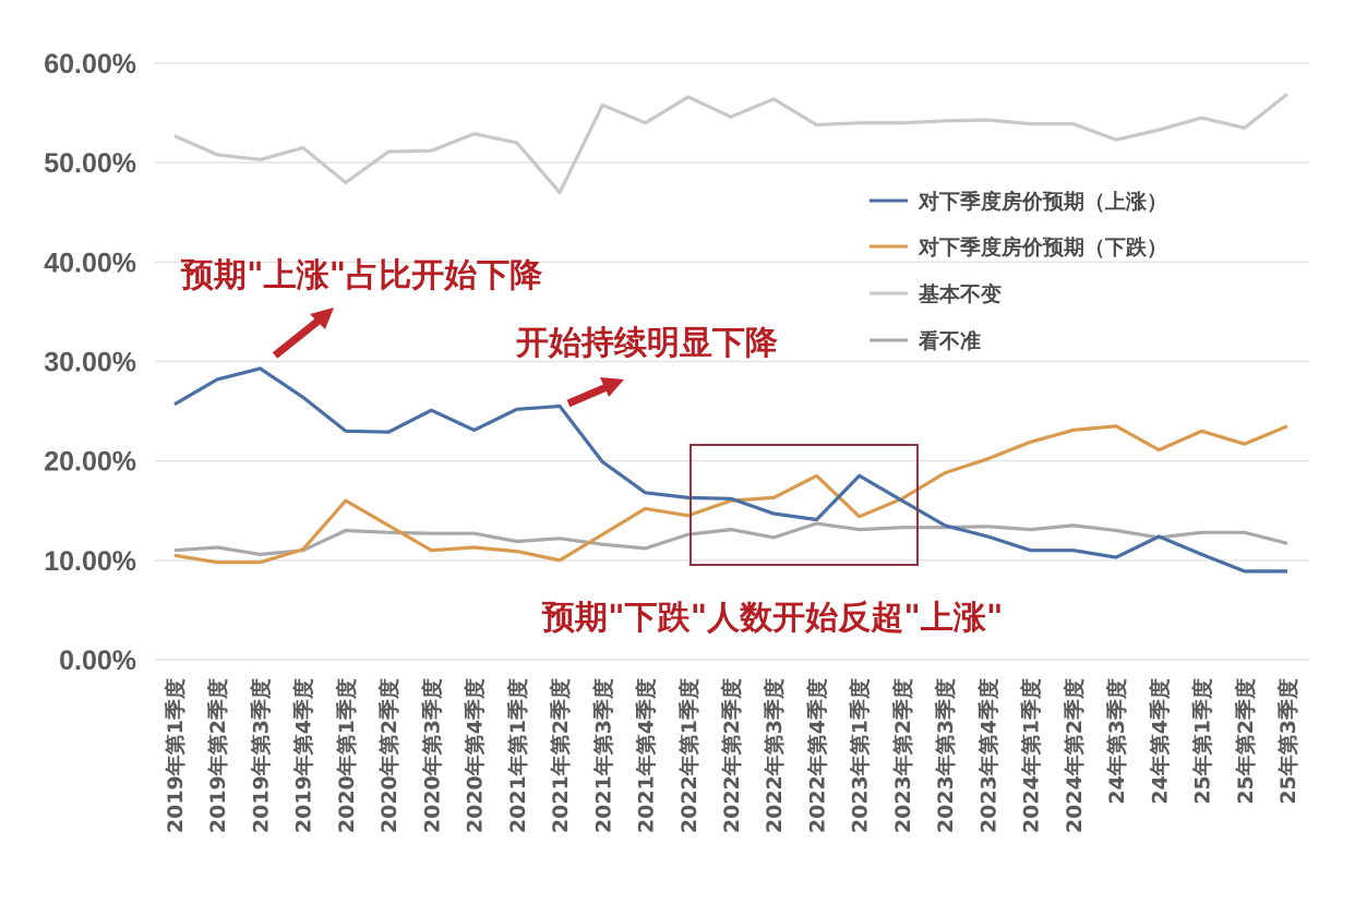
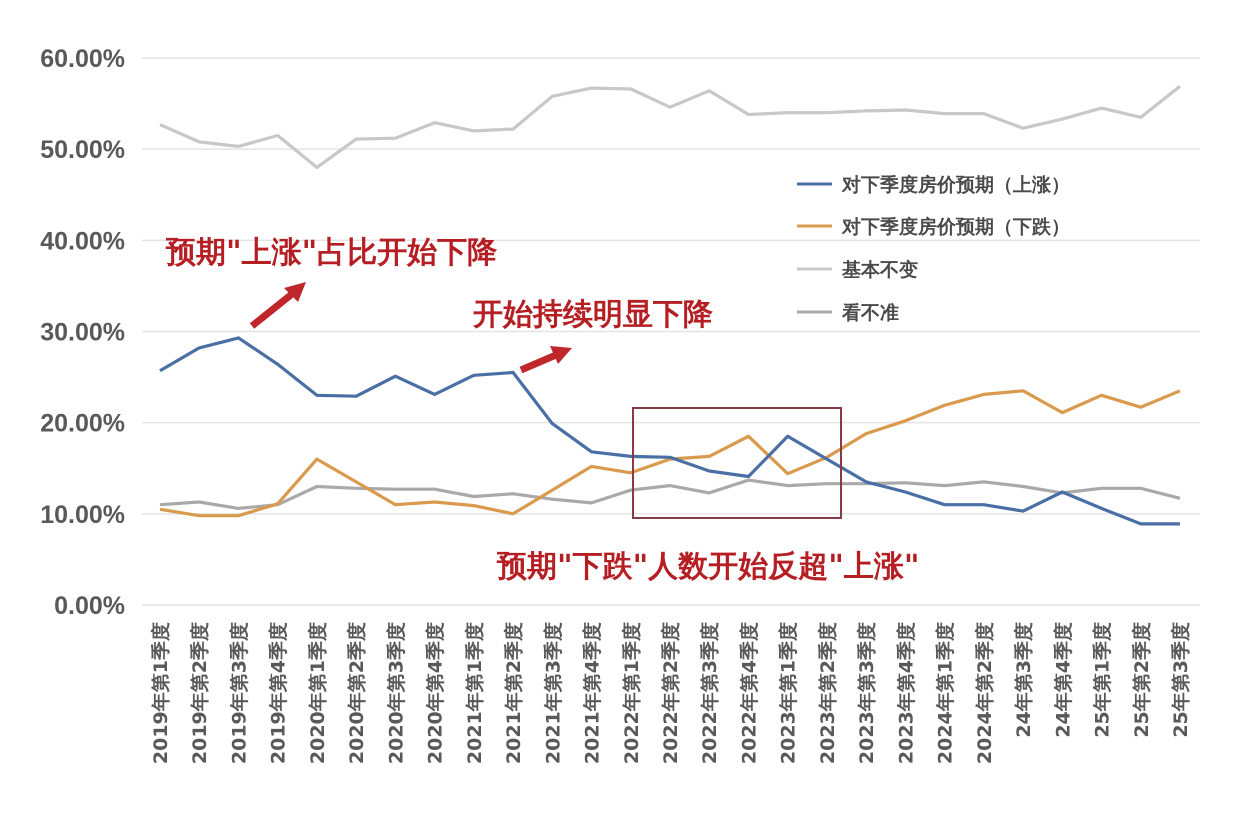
基本不变/2021年第2季度: 47% -> 52%
基本不变/2021年第4季度: 54% -> 57%
